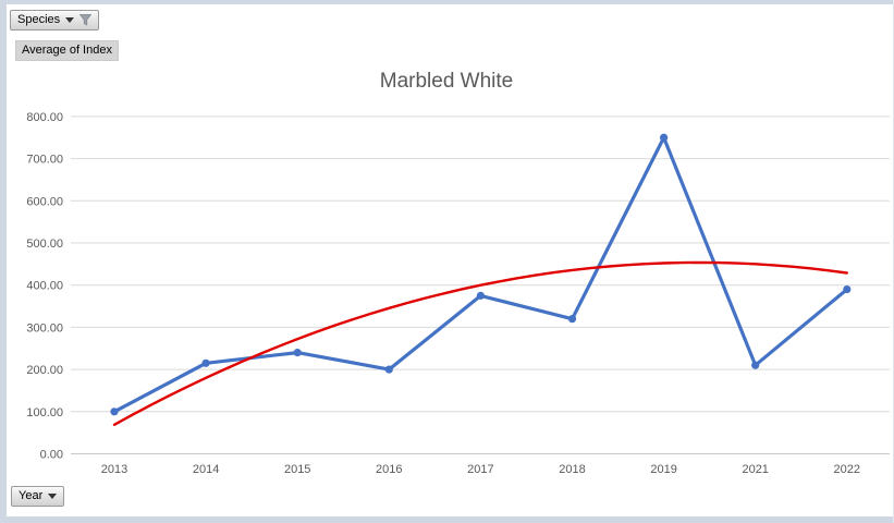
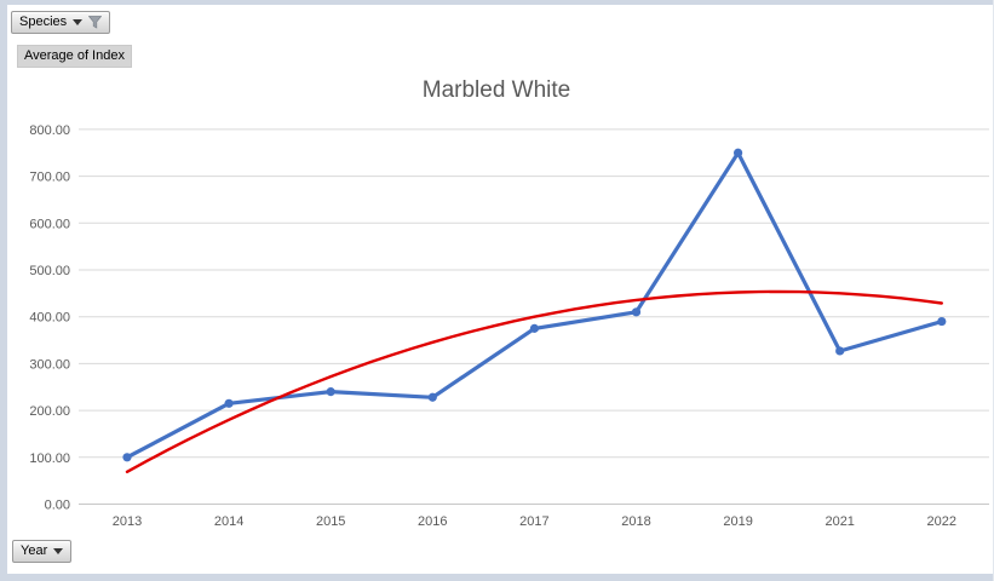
Average of Index/2016: 200 -> 230
Average of Index/2018: 320 -> 410
Average of Index/2021: 210 -> 330
